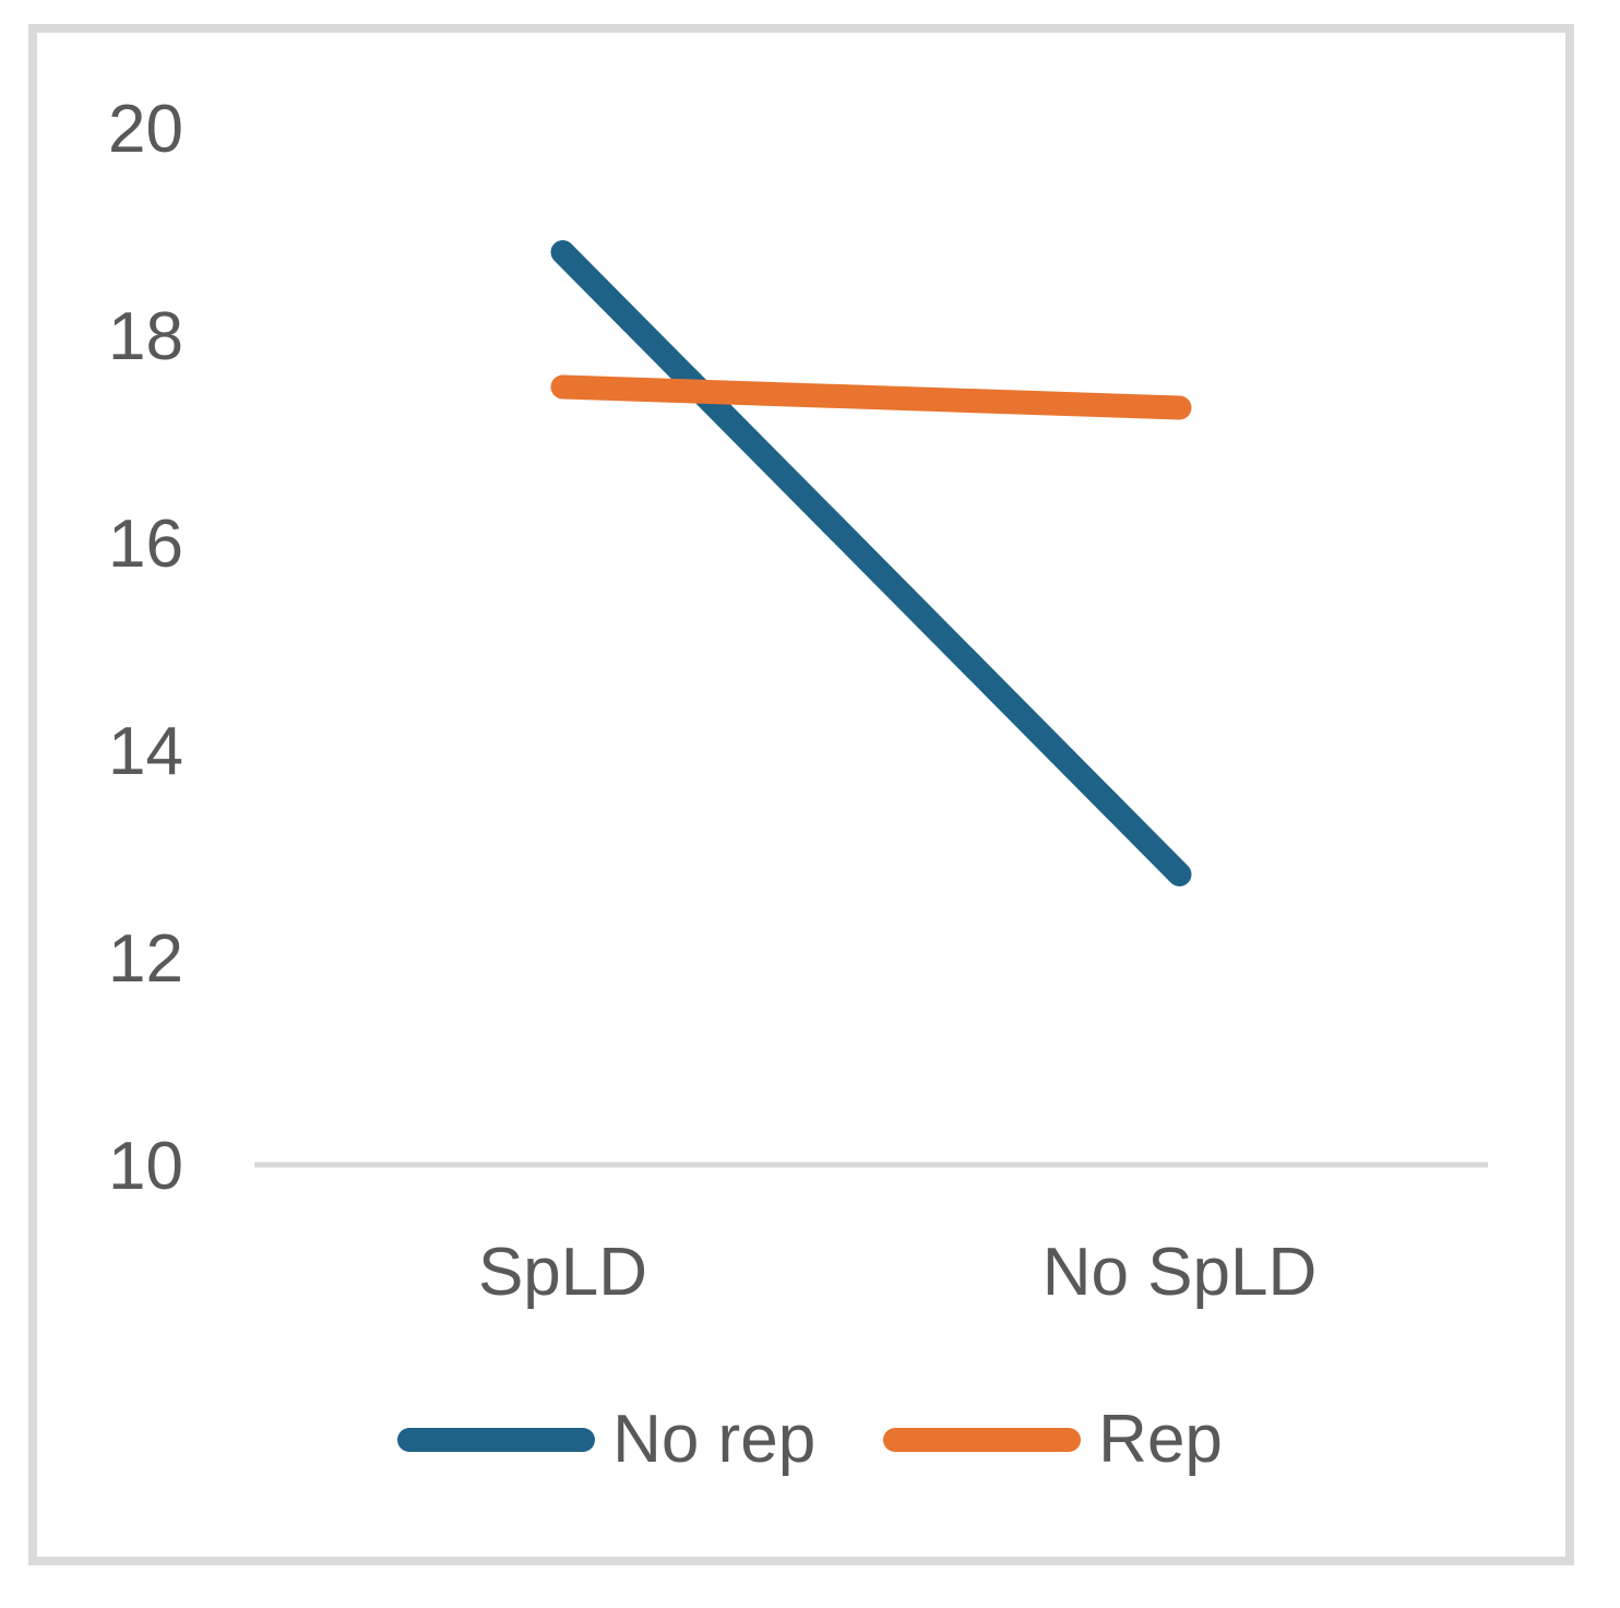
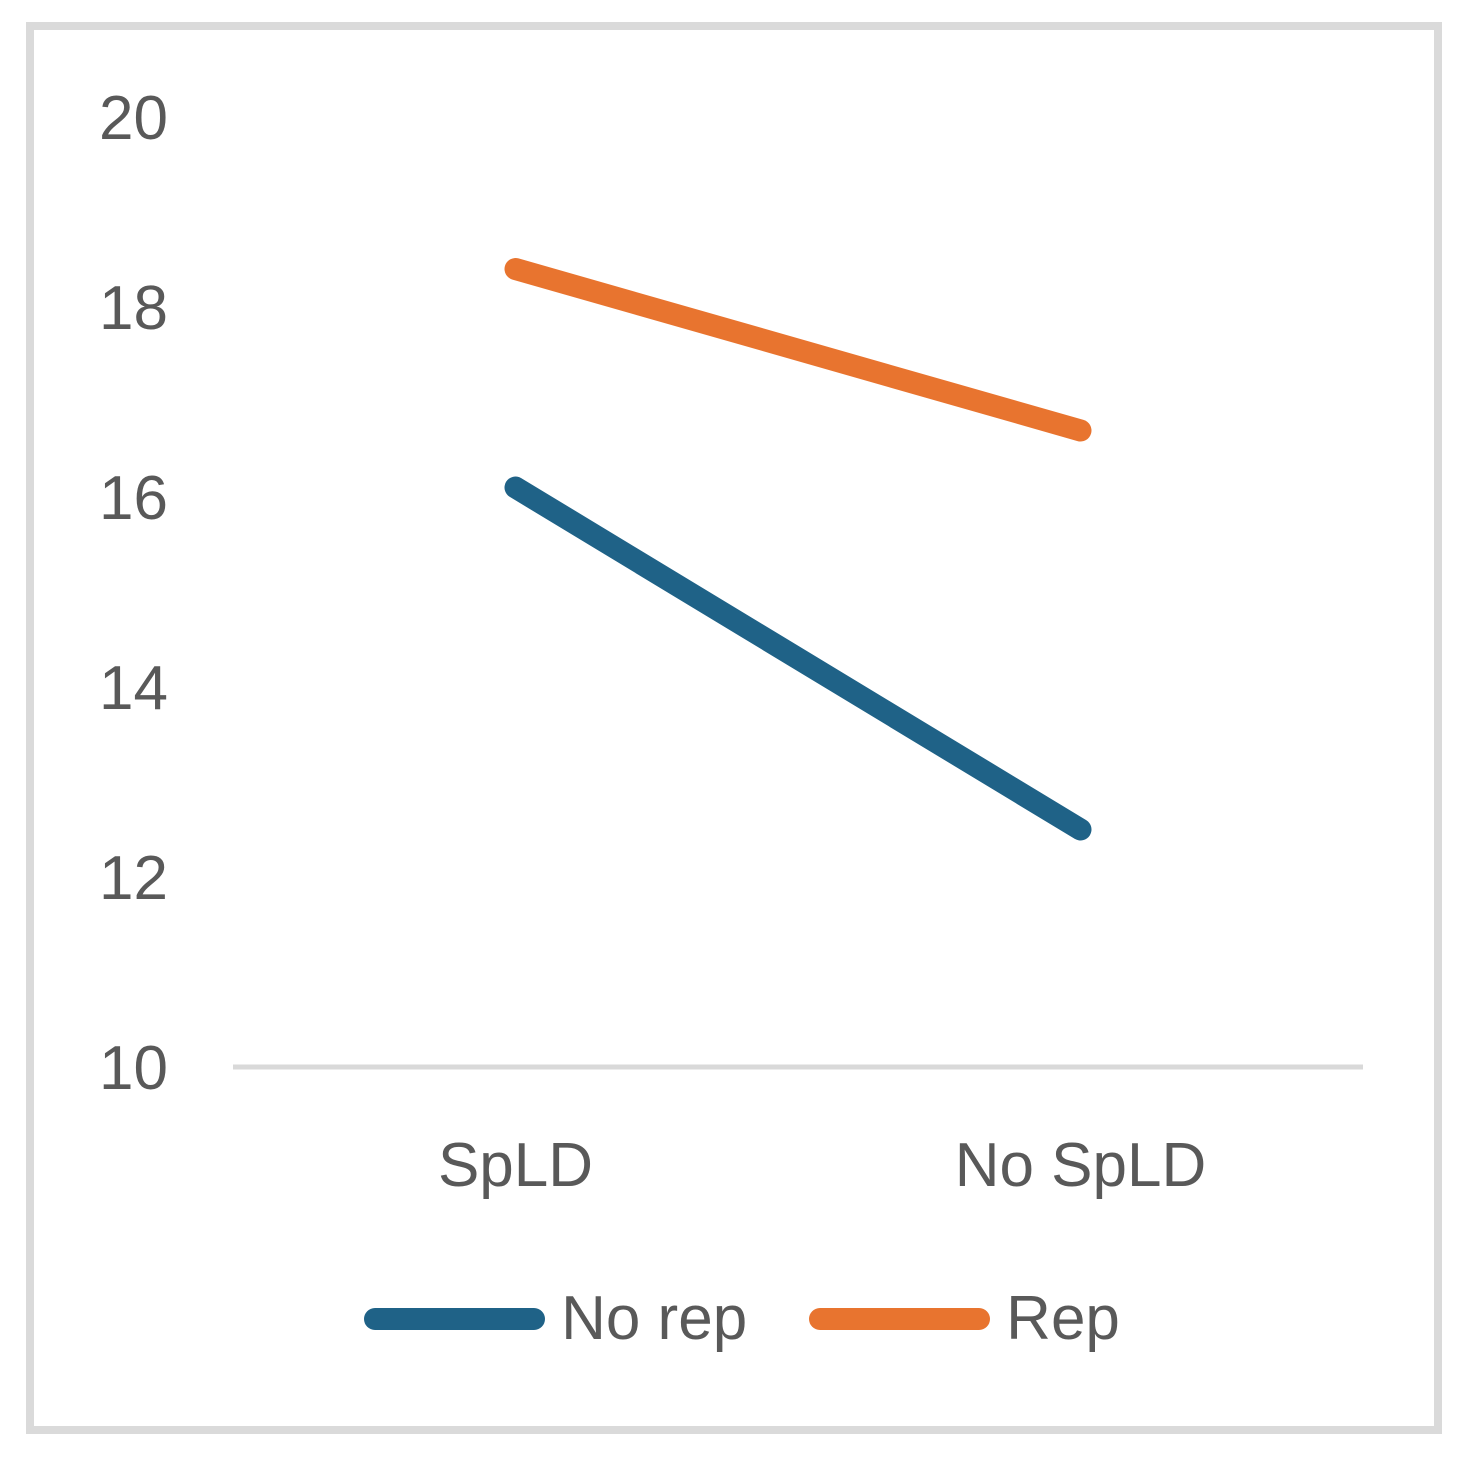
No rep/SpLD: 18.8 -> 16.1
Rep/SpLD: 17.5 -> 18.4
No rep/No SpLD: 12.8 -> 12.5
Rep/No SpLD: 17.3 -> 16.7
